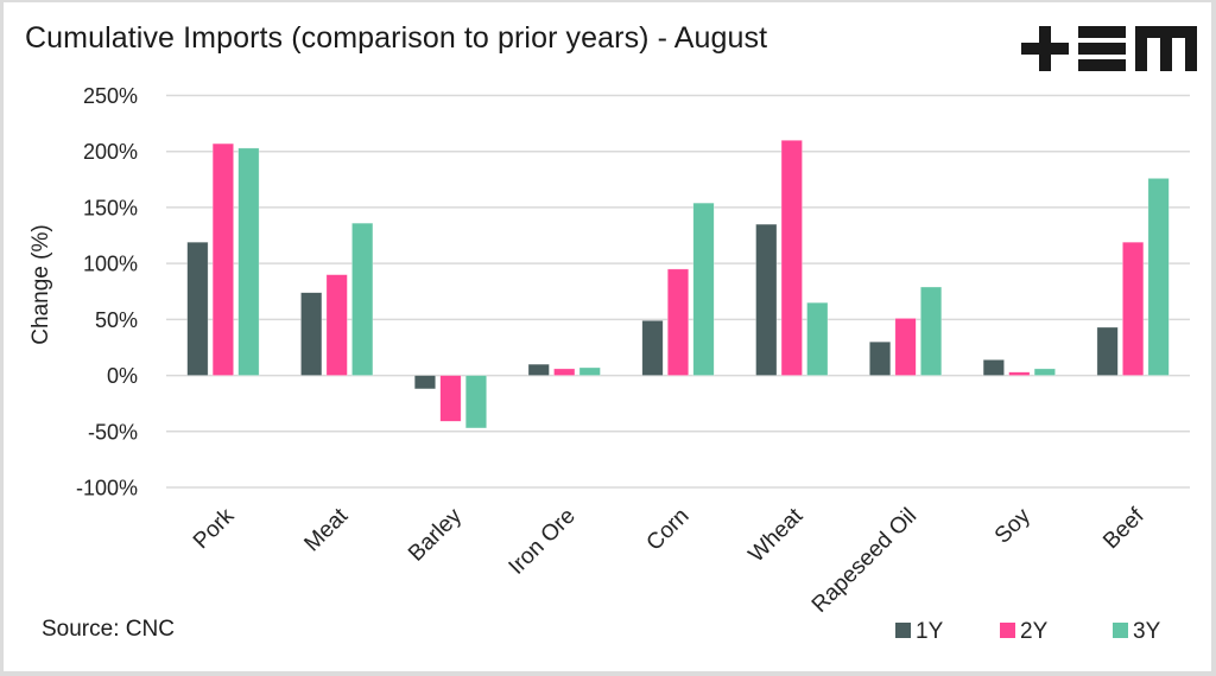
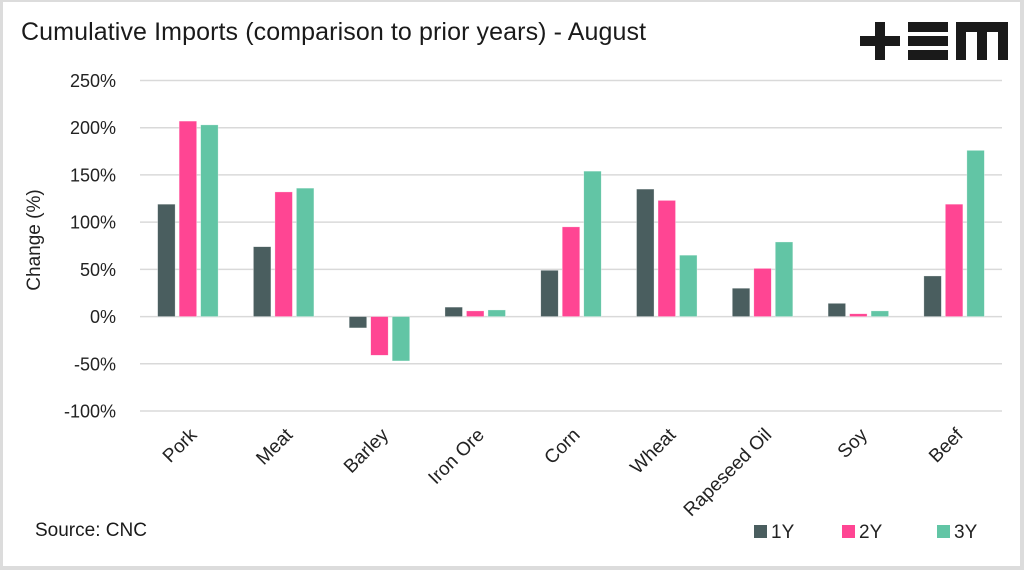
2Y/Meat: 90% -> 130%
2Y/Wheat: 210% -> 120%
